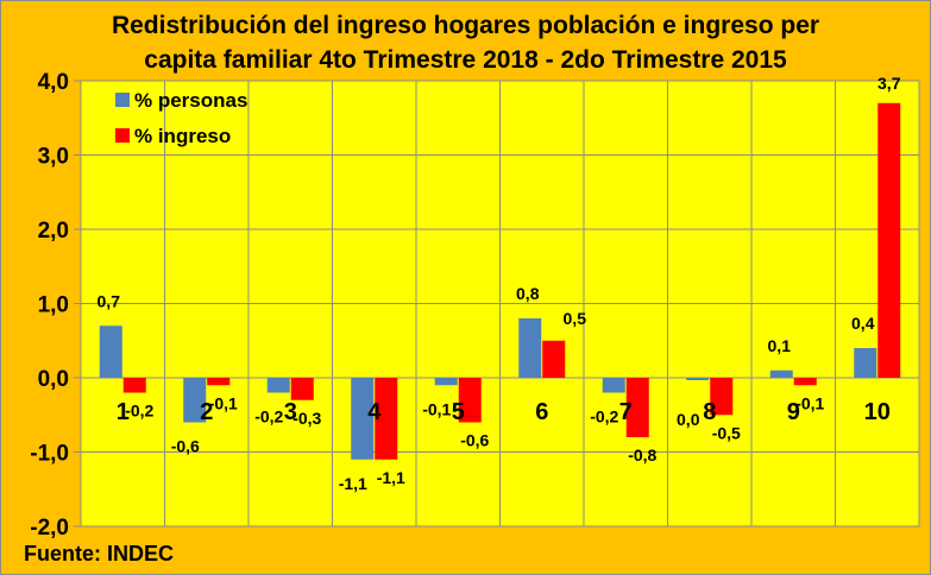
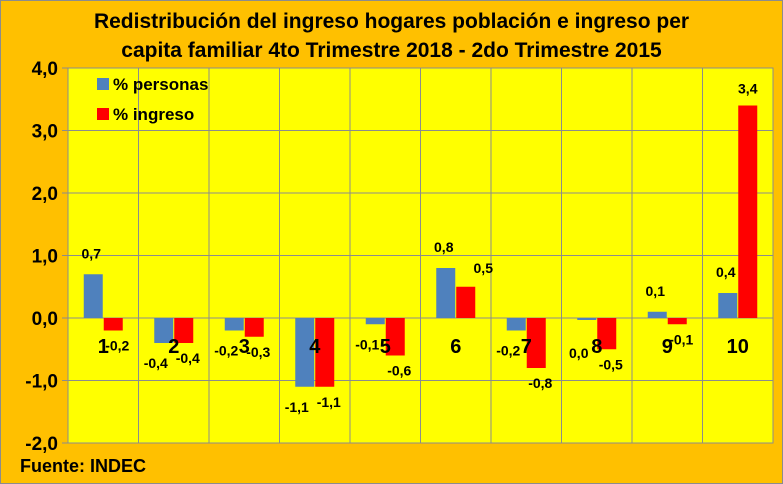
% personas/2: -0,6 -> -0,4
% ingreso/2: -0,1 -> -0,4
% ingreso/10: 3,7 -> 3,4
